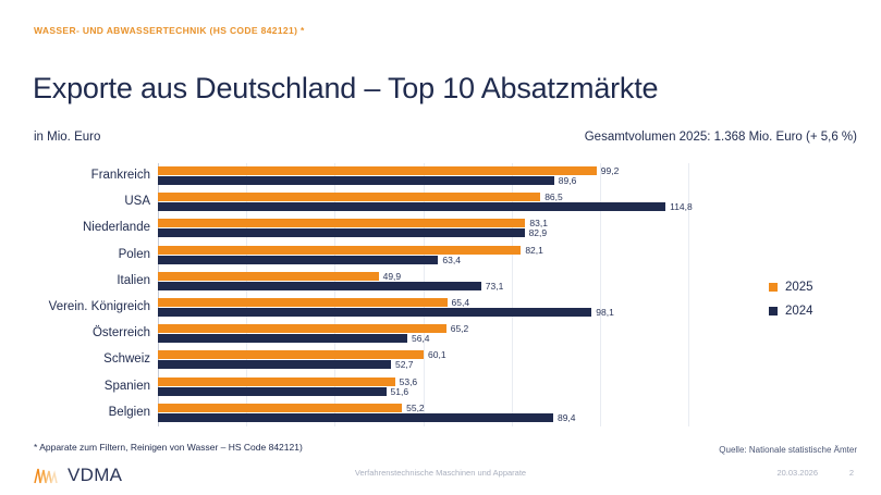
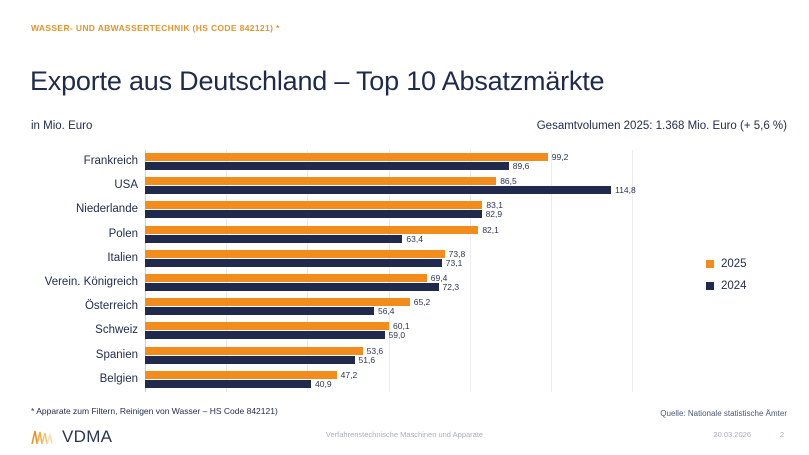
2025/Italien: 49,9 -> 73,8
2025/Verein. Königreich: 65,4 -> 69,4
2024/Verein. Königreich: 98,1 -> 72,3
2024/Schweiz: 52,7 -> 59,0
2025/Belgien: 55,2 -> 47,2
2024/Belgien: 89,4 -> 40,9
